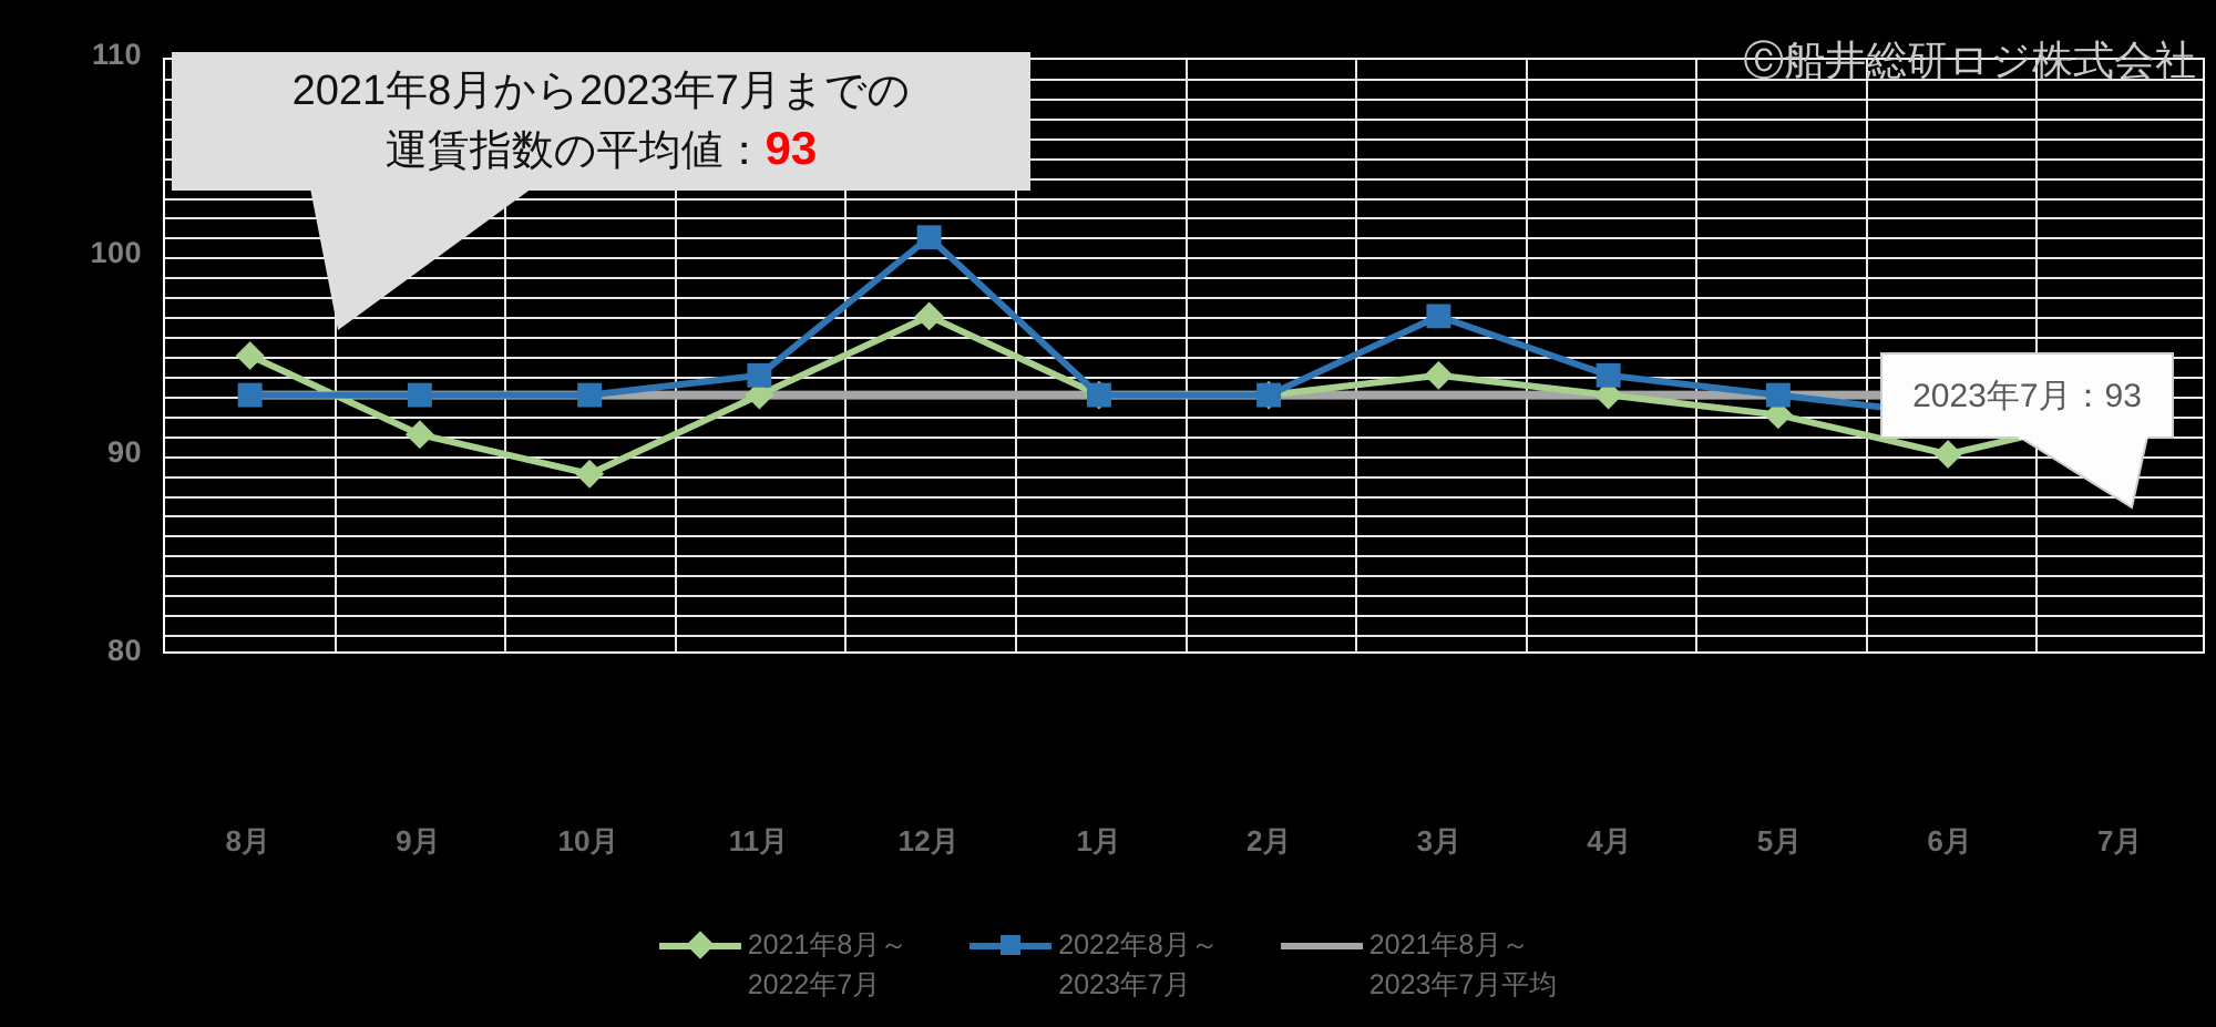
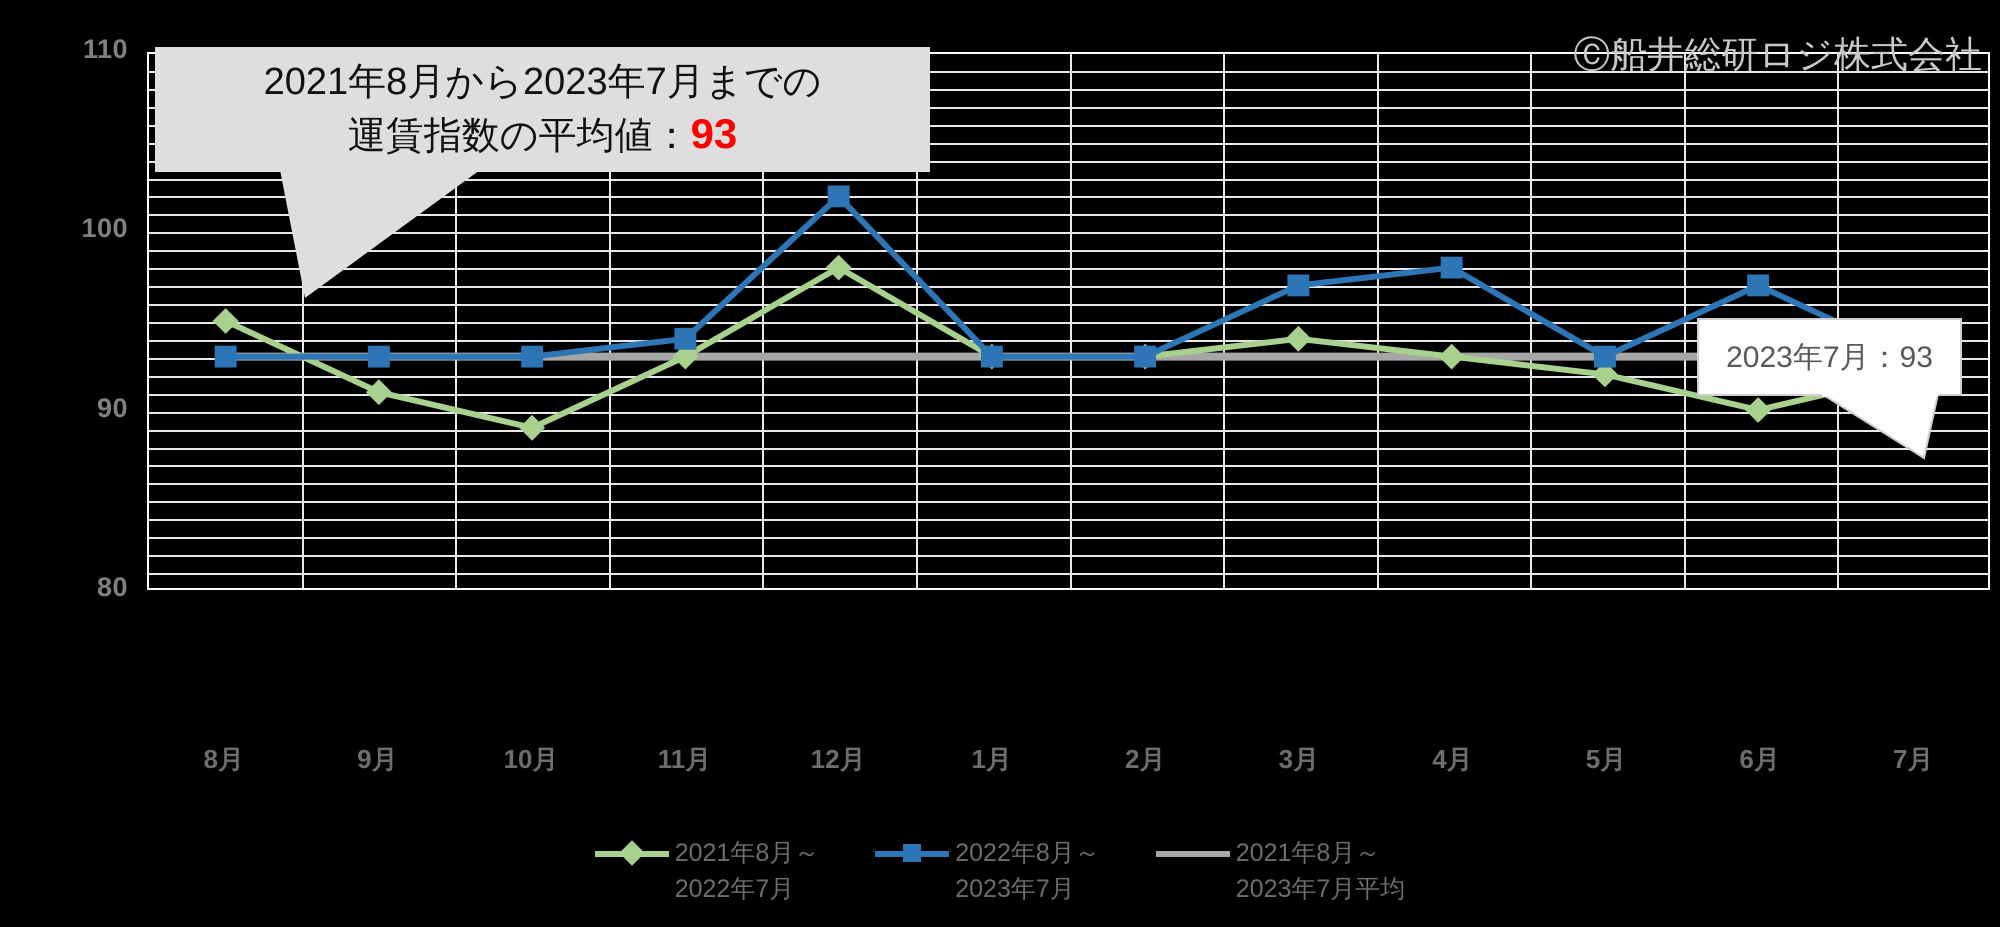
2021年8月～2022年7月/12月: 97 -> 98
2022年8月～2023年7月/12月: 101 -> 102
2022年8月～2023年7月/4月: 94 -> 98
2022年8月～2023年7月/6月: 92 -> 97
